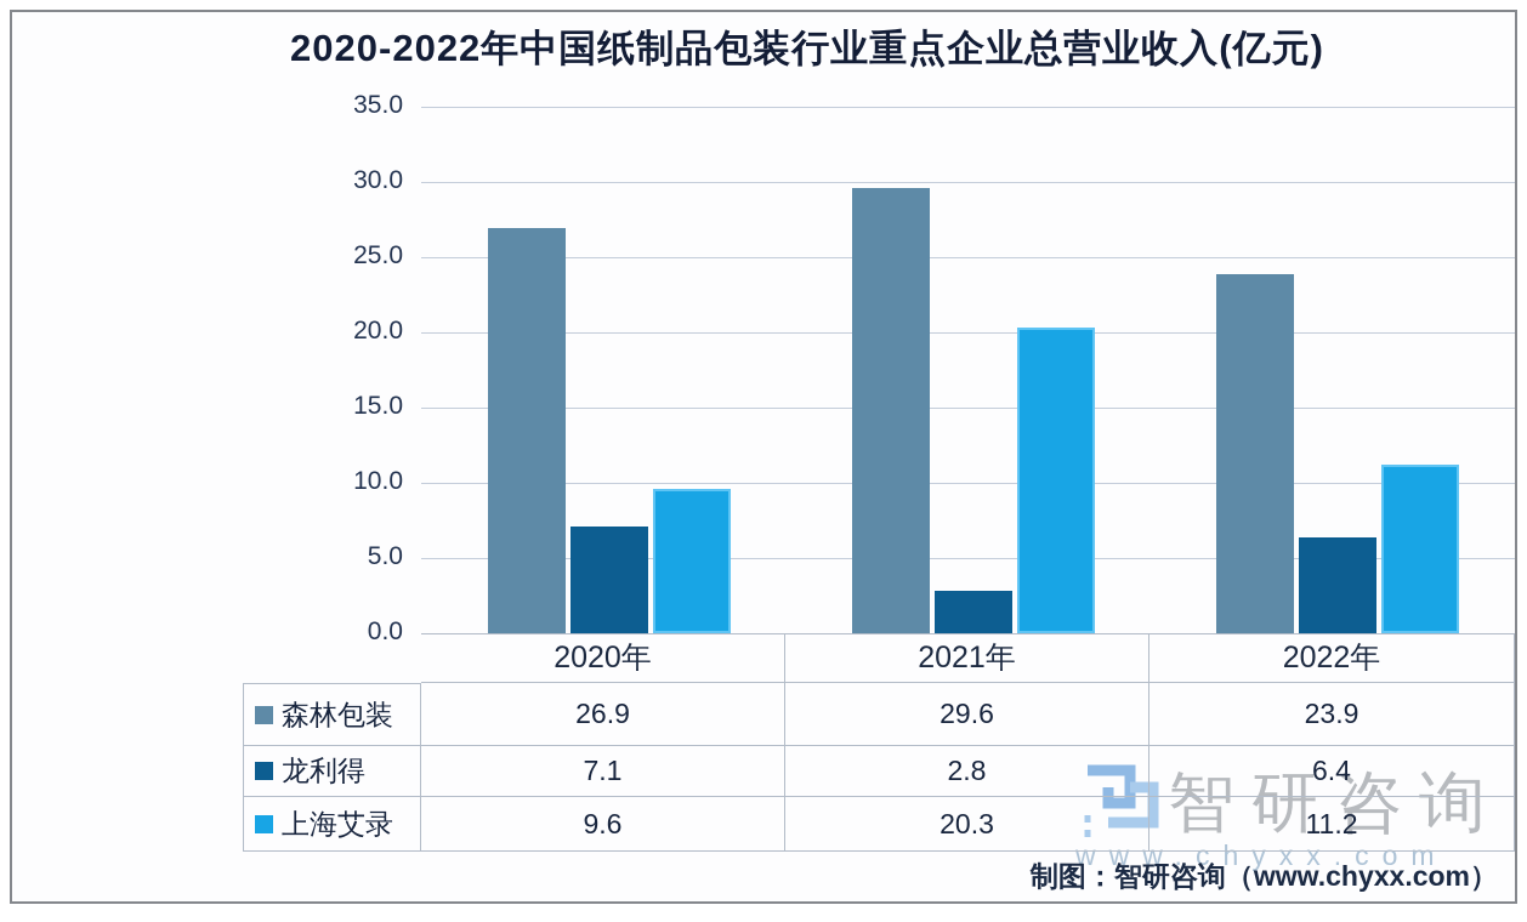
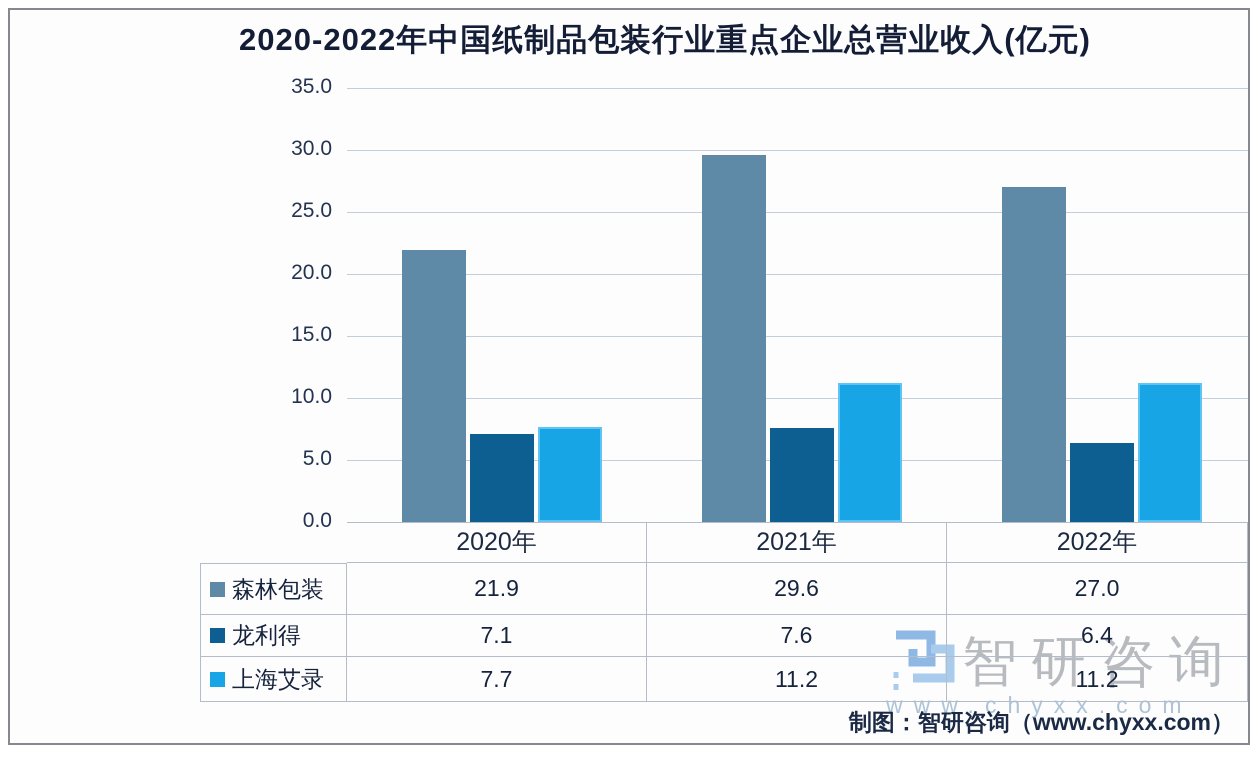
森林包装/2020年: 26.9 -> 21.9
上海艾录/2020年: 9.6 -> 7.7
龙利得/2021年: 2.8 -> 7.6
上海艾录/2021年: 20.3 -> 11.2
森林包装/2022年: 23.9 -> 27.0
